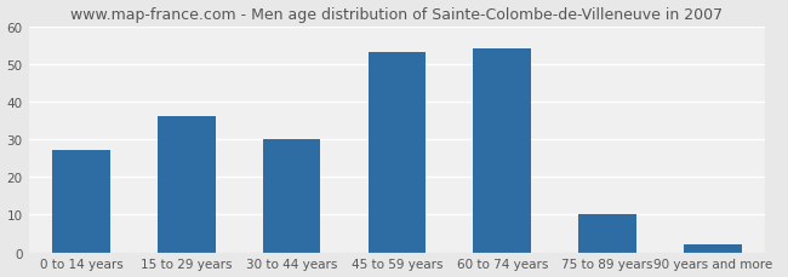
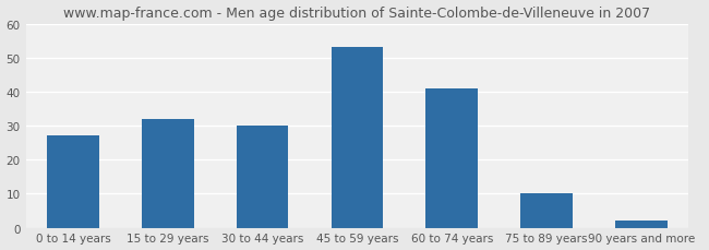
15 to 29 years: 36 -> 32
60 to 74 years: 54 -> 41
